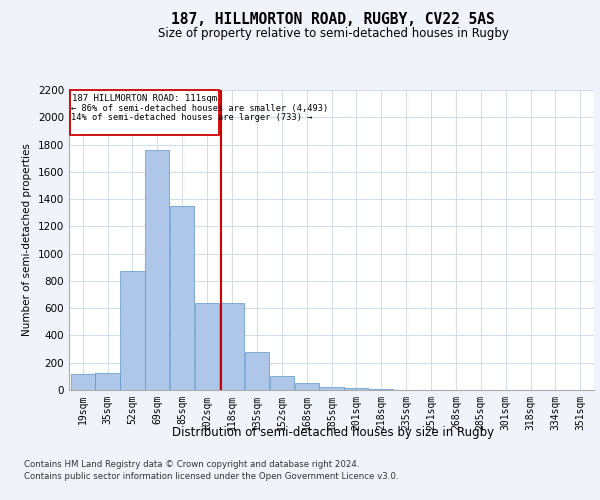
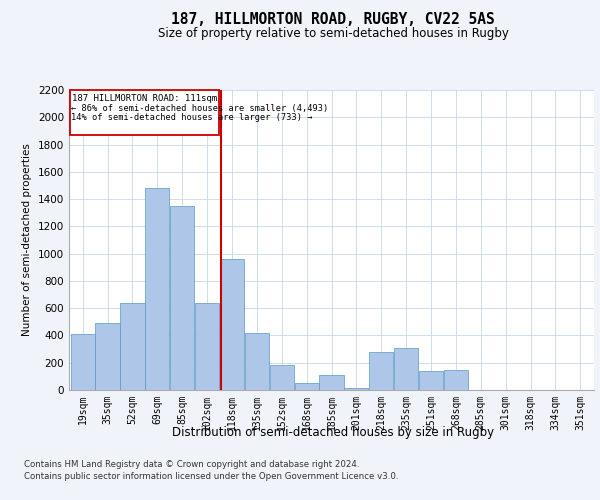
19sqm: 120 -> 410
35sqm: 120 -> 490
52sqm: 870 -> 640
69sqm: 1760 -> 1480
118sqm: 640 -> 960
135sqm: 280 -> 420
152sqm: 100 -> 180
185sqm: 20 -> 110
218sqm: 10 -> 280
235sqm: 0 -> 310
251sqm: 0 -> 140
268sqm: 0 -> 150
